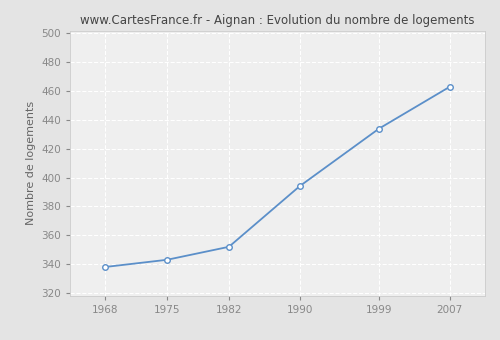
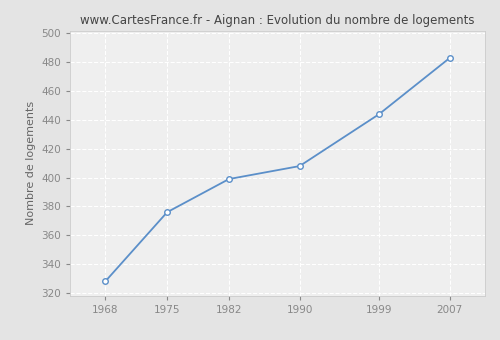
1968: 338 -> 328
1975: 343 -> 376
1982: 352 -> 399
1990: 394 -> 408
1999: 434 -> 444
2007: 463 -> 483
